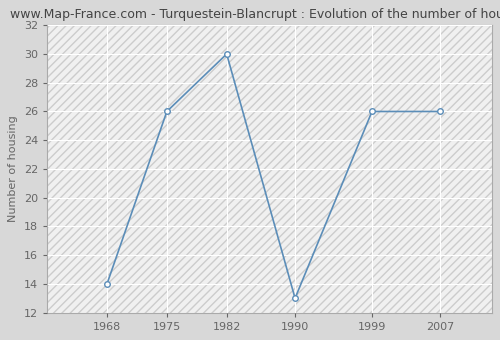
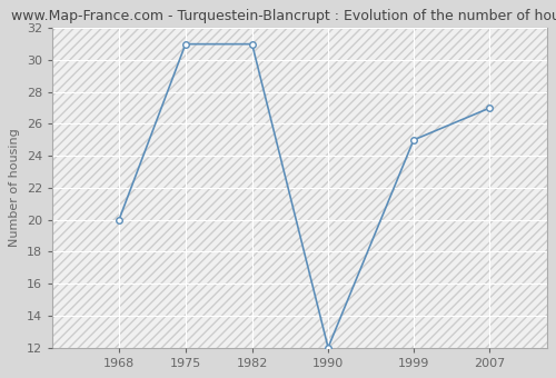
1968: 14 -> 20
1975: 26 -> 31
1982: 30 -> 31
1990: 13 -> 12
1999: 26 -> 25
2007: 26 -> 27
